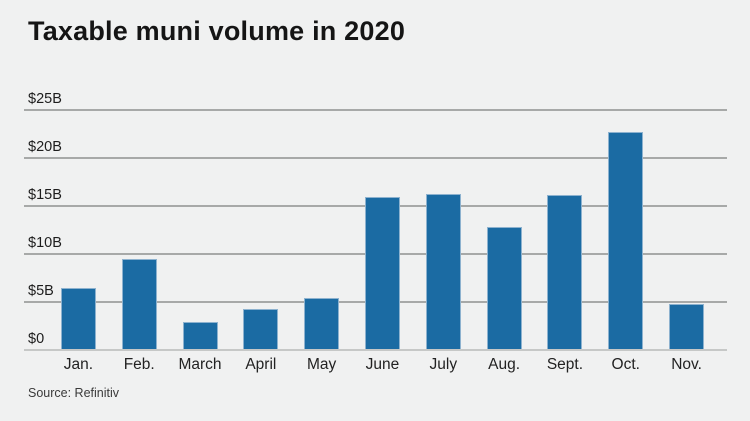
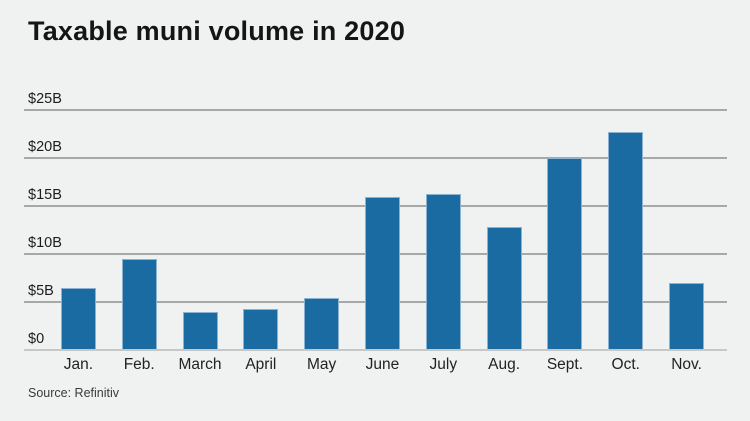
March: $3B -> $4B
Sept.: $16B -> $20B
Nov.: $5B -> $7B
